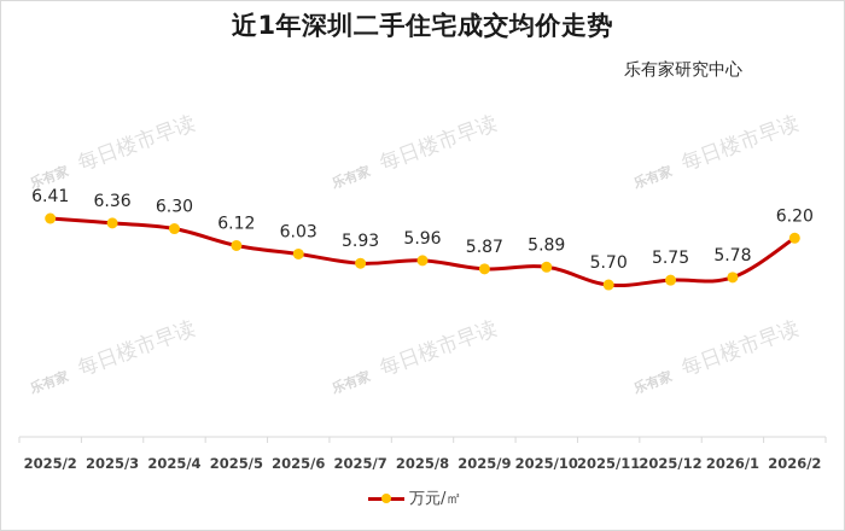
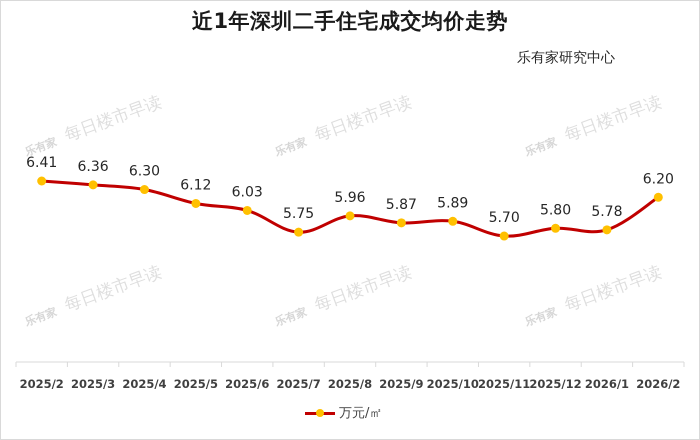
2025/7: 5.93 -> 5.75
2025/12: 5.75 -> 5.80
